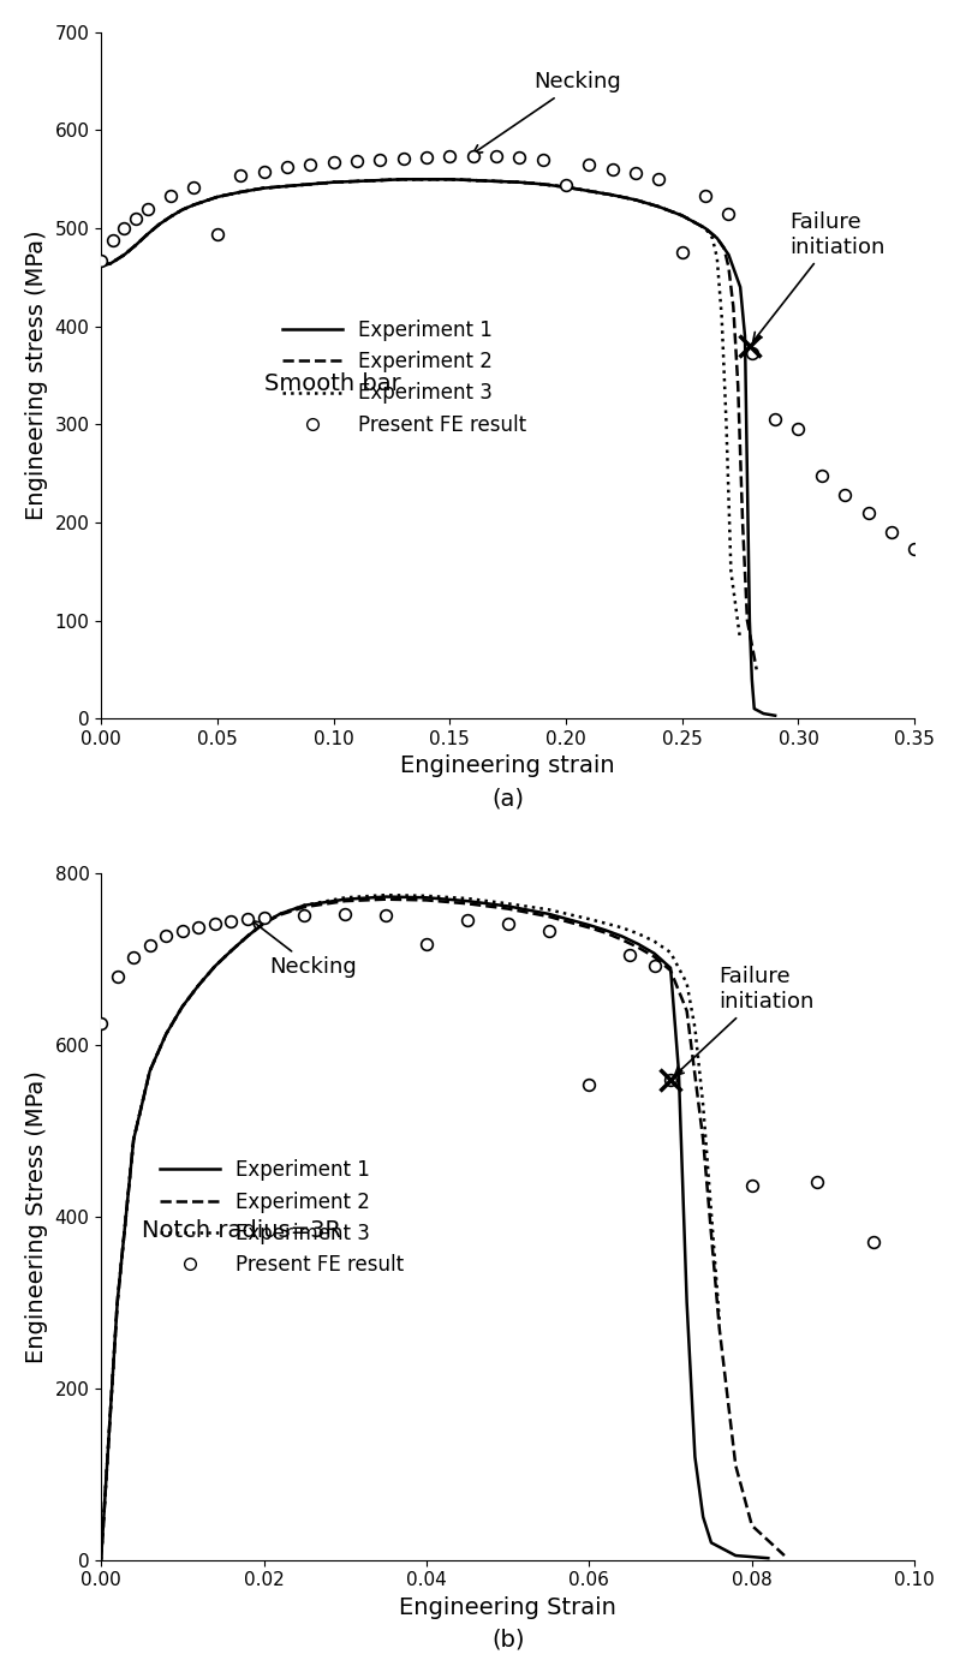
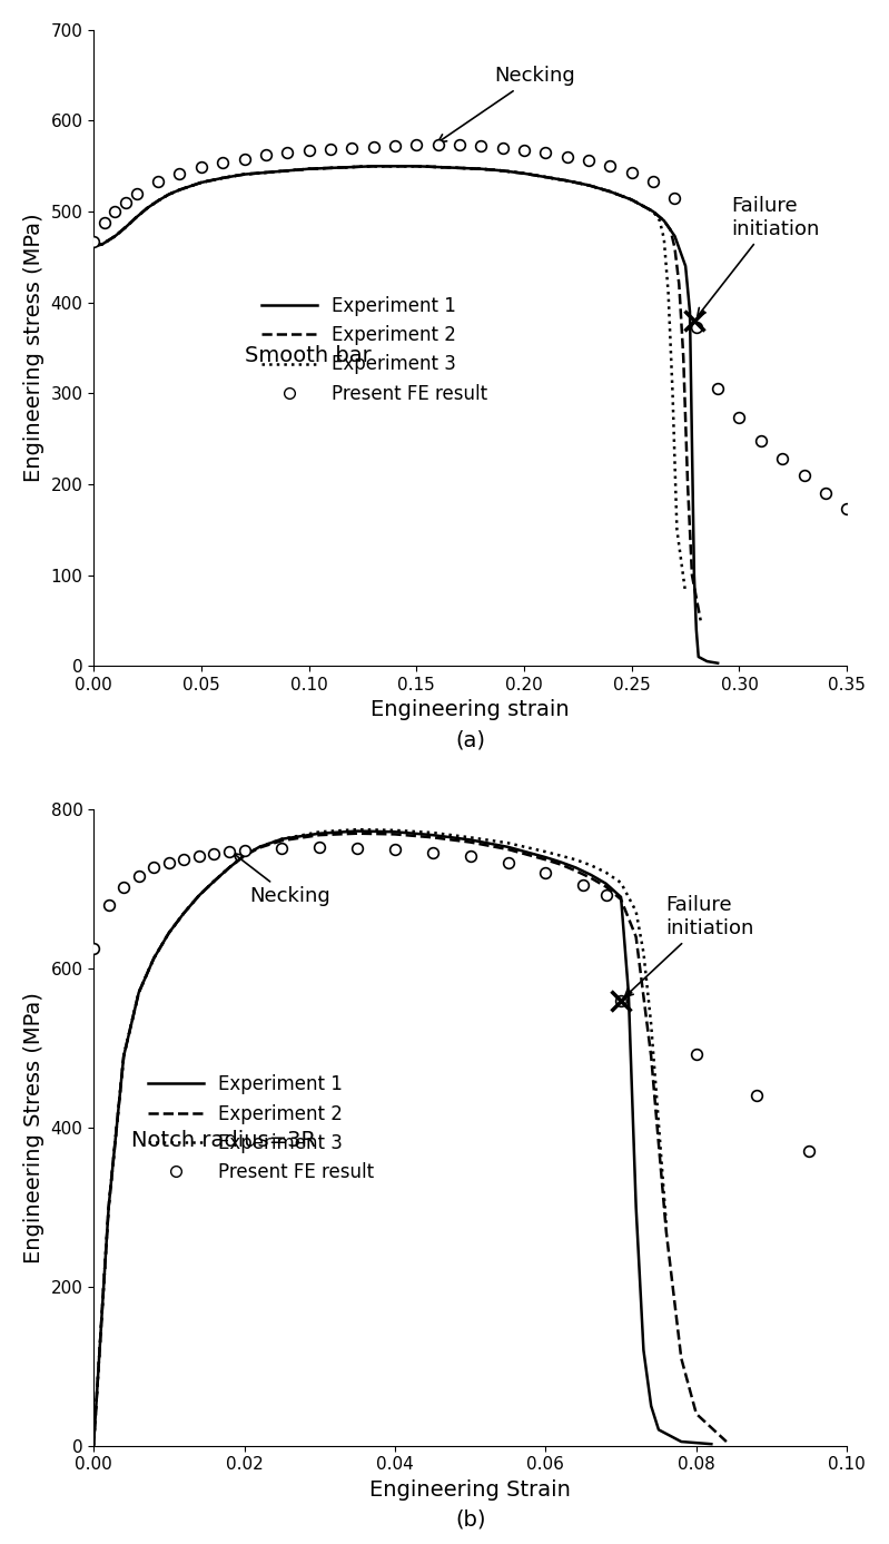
Present FE result/0.05: 494 -> 549
Present FE result/0.20: 544 -> 568
Present FE result/0.25: 476 -> 543
Present FE result/0.30: 296 -> 273
Present FE result/0.04: 718 -> 750
Present FE result/0.06: 554 -> 721
Present FE result/0.08: 436 -> 493
